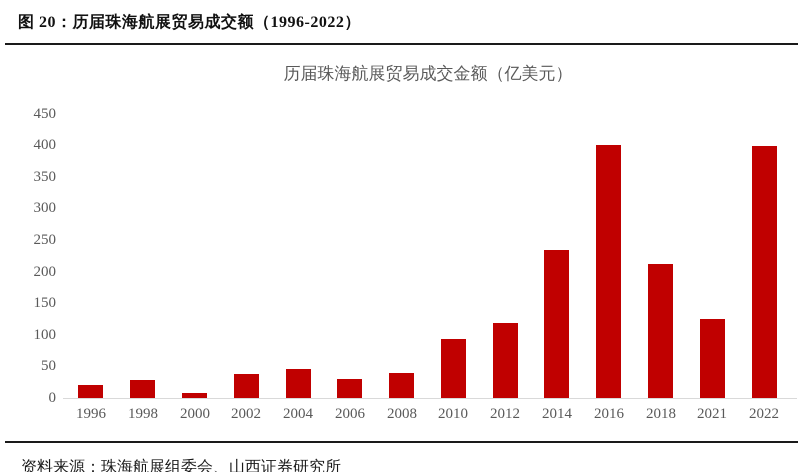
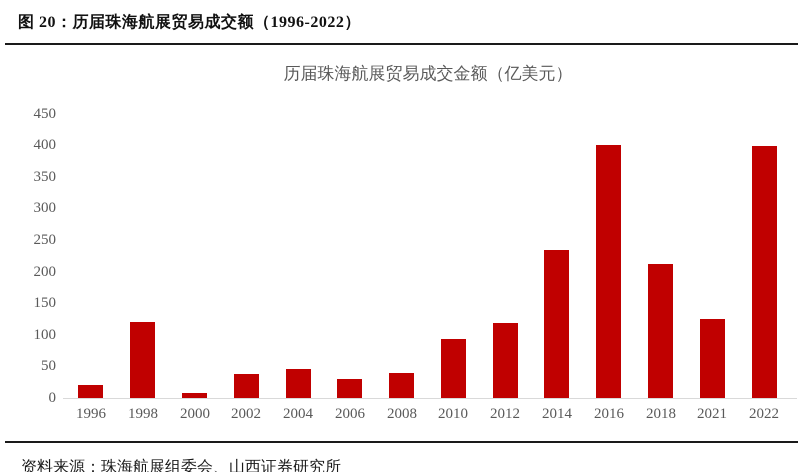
1998: 30 -> 120
